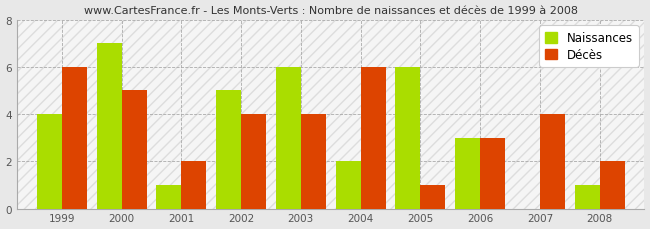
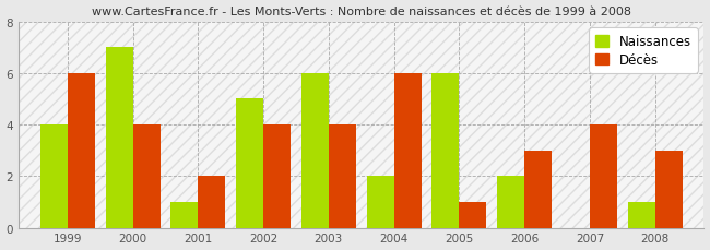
Décès/2000: 5 -> 4
Naissances/2006: 3 -> 2
Décès/2008: 2 -> 3
